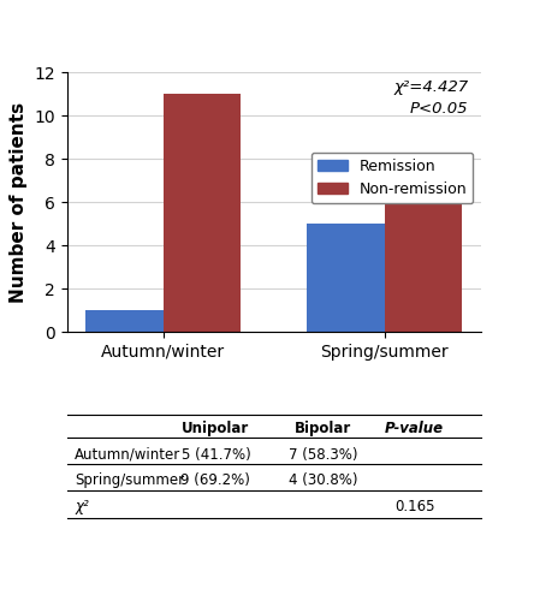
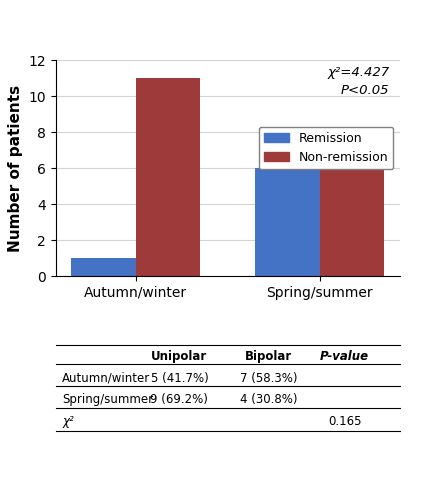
Remission/Spring/summer: 5 -> 6
